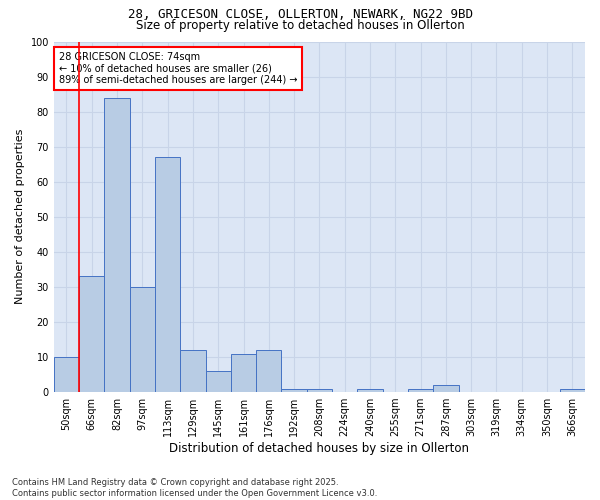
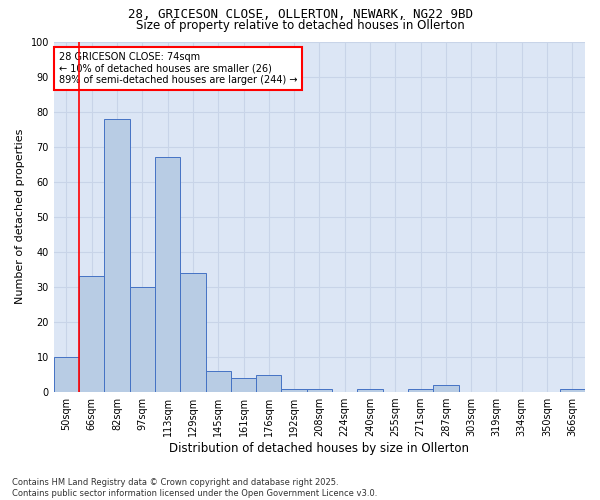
82sqm: 84 -> 78
129sqm: 12 -> 34
161sqm: 11 -> 4
176sqm: 12 -> 5
